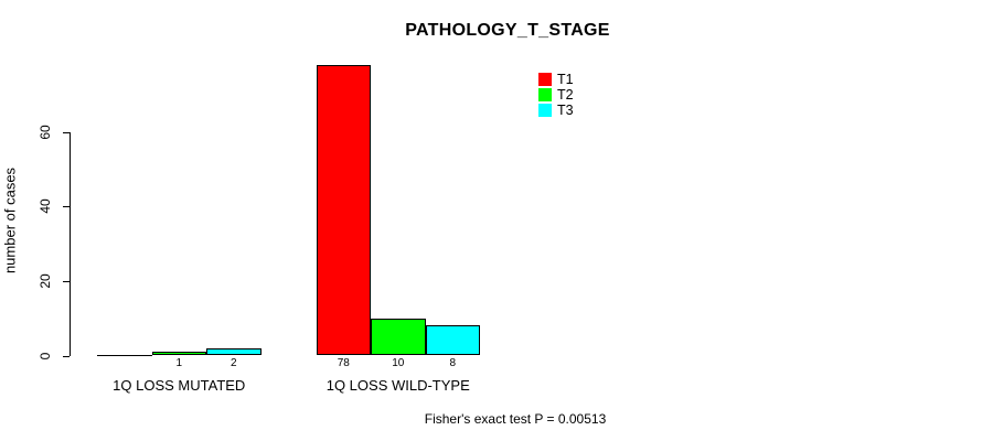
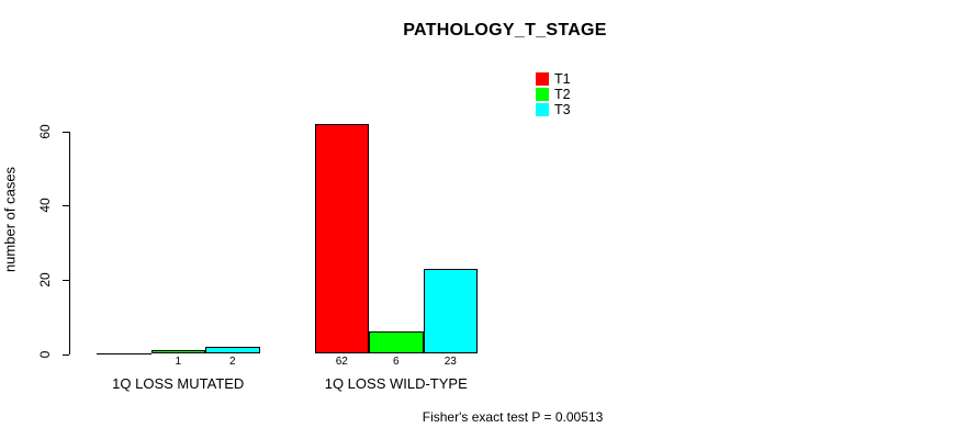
T1/1Q LOSS WILD-TYPE: 78 -> 62
T2/1Q LOSS WILD-TYPE: 10 -> 6
T3/1Q LOSS WILD-TYPE: 8 -> 23
